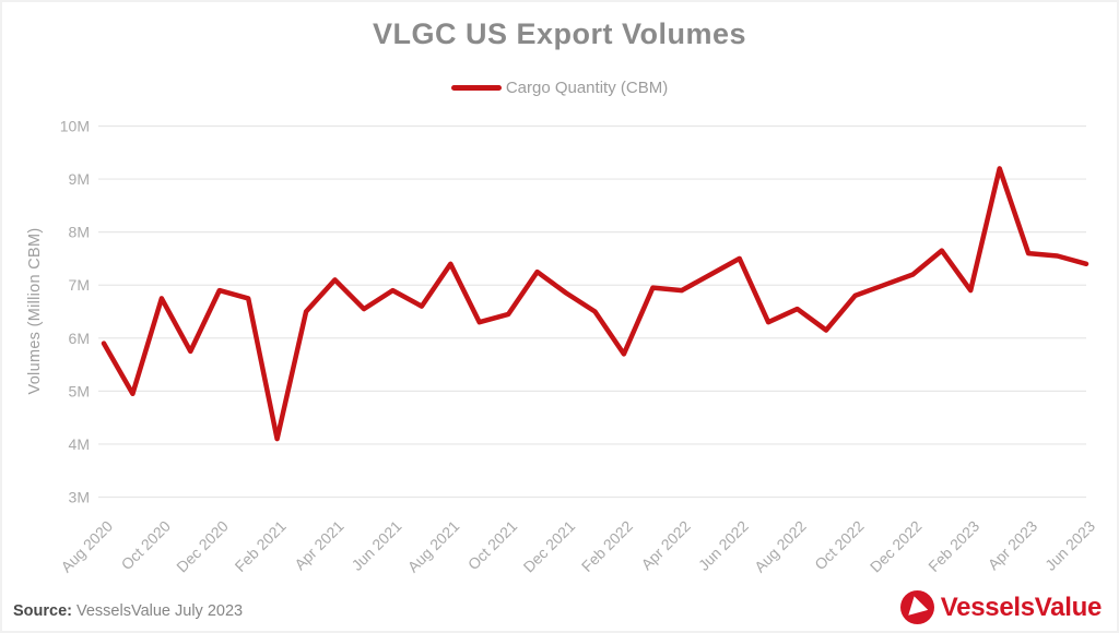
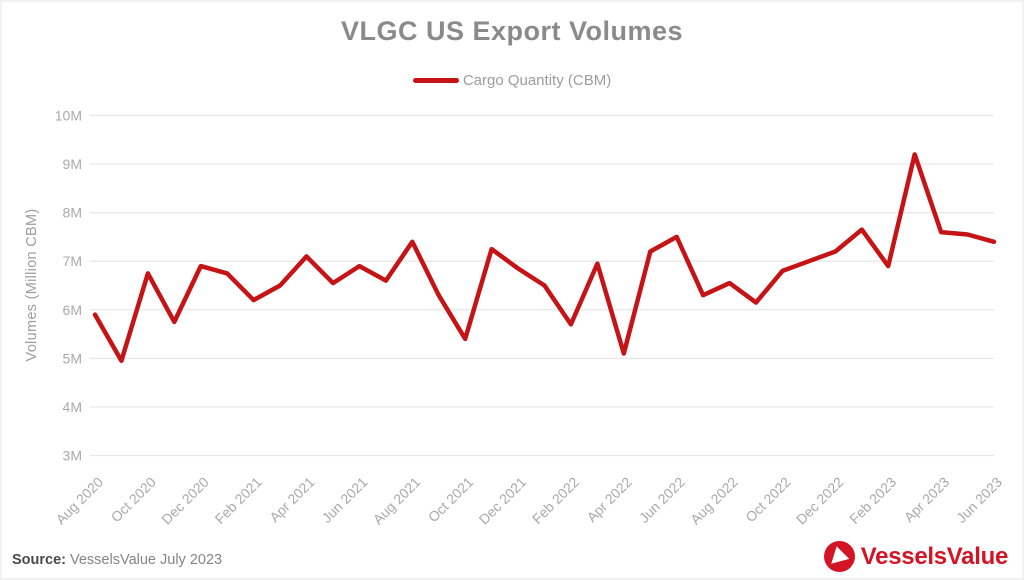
Feb 2021: 4.1M -> 6.2M
Oct 2021: 6.5M -> 5.4M
Apr 2022: 6.9M -> 5.1M
